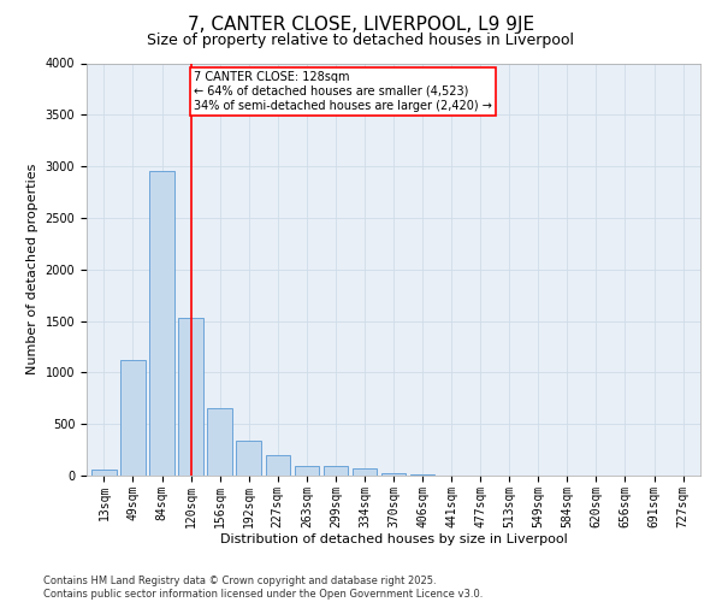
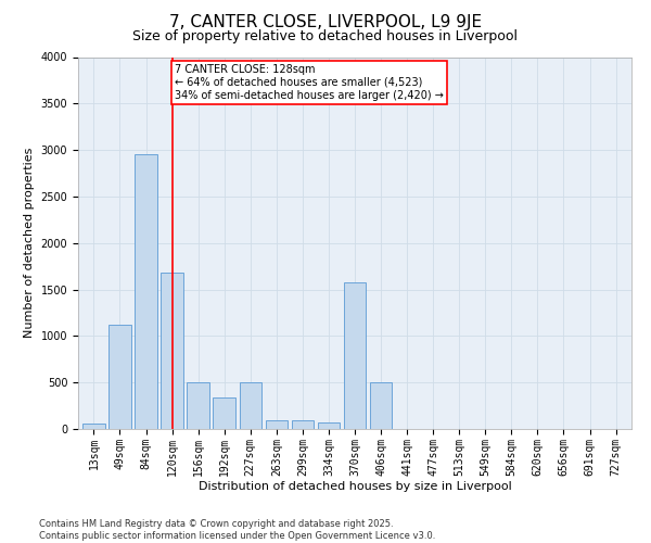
120sqm: 1530 -> 1680
156sqm: 650 -> 500
227sqm: 200 -> 500
370sqm: 20 -> 1580
406sqm: 10 -> 500
